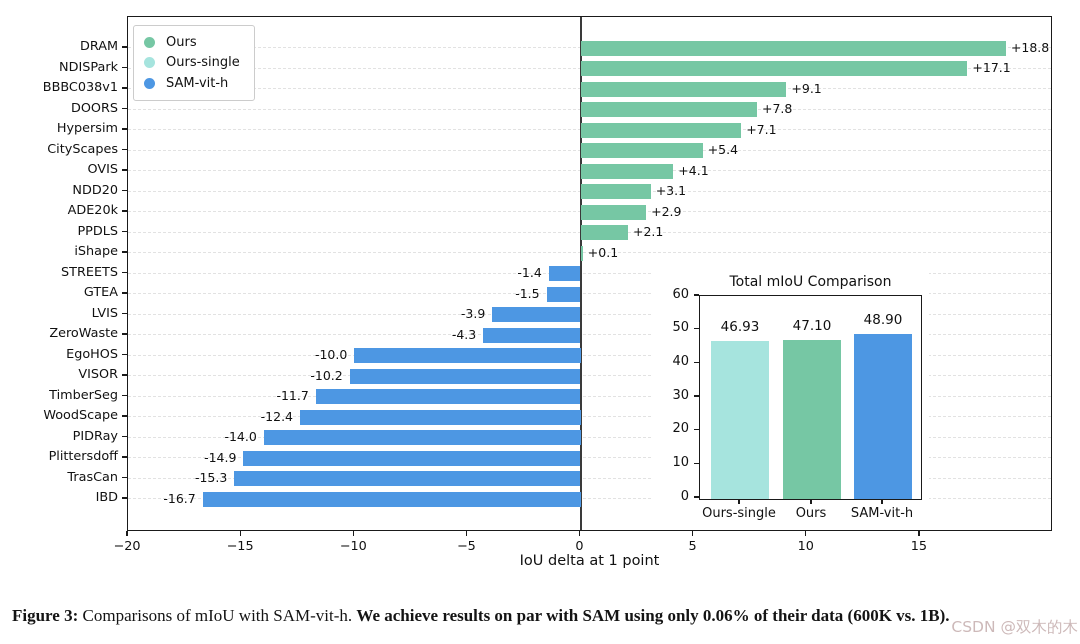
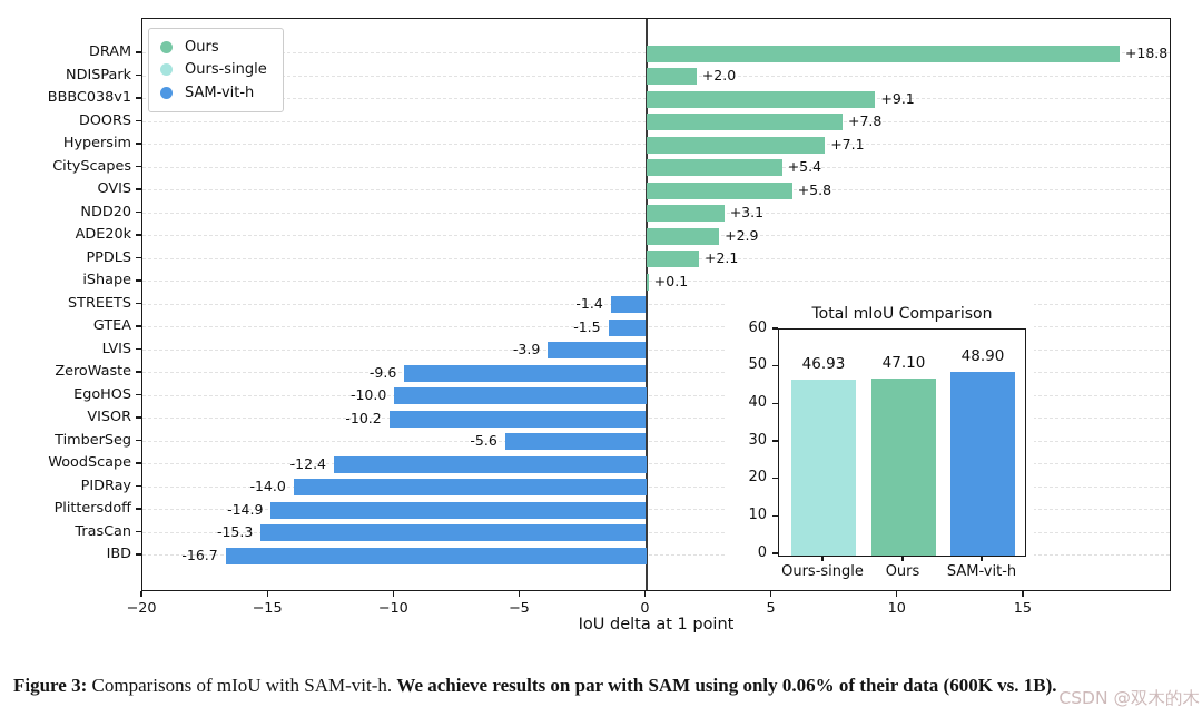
NDISPark: +17.1 -> +2.0
OVIS: +4.1 -> +5.8
ZeroWaste: -4.3 -> -9.6
TimberSeg: -11.7 -> -5.6
